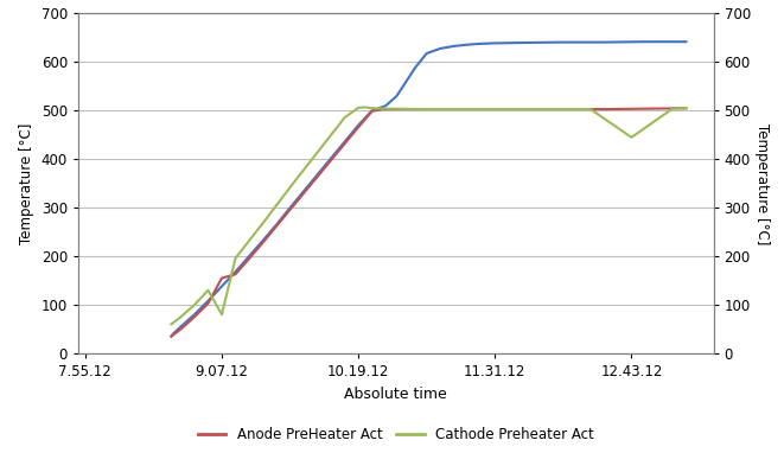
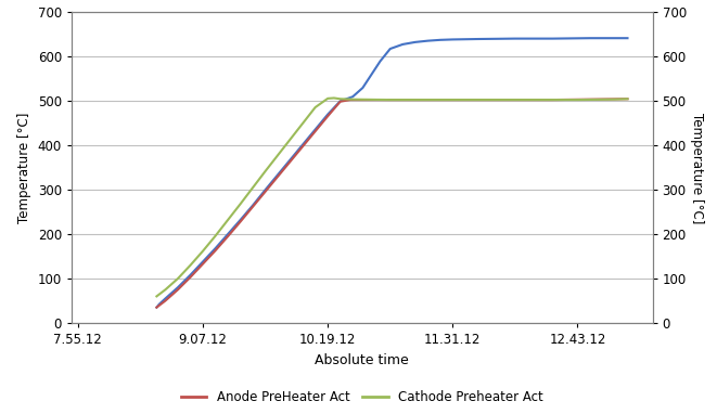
Anode PreHeater Act/9.07.12: 155 -> 133
Cathode Preheater Act/9.07.12: 80 -> 162
Cathode Preheater Act/12.43.12: 445 -> 503
